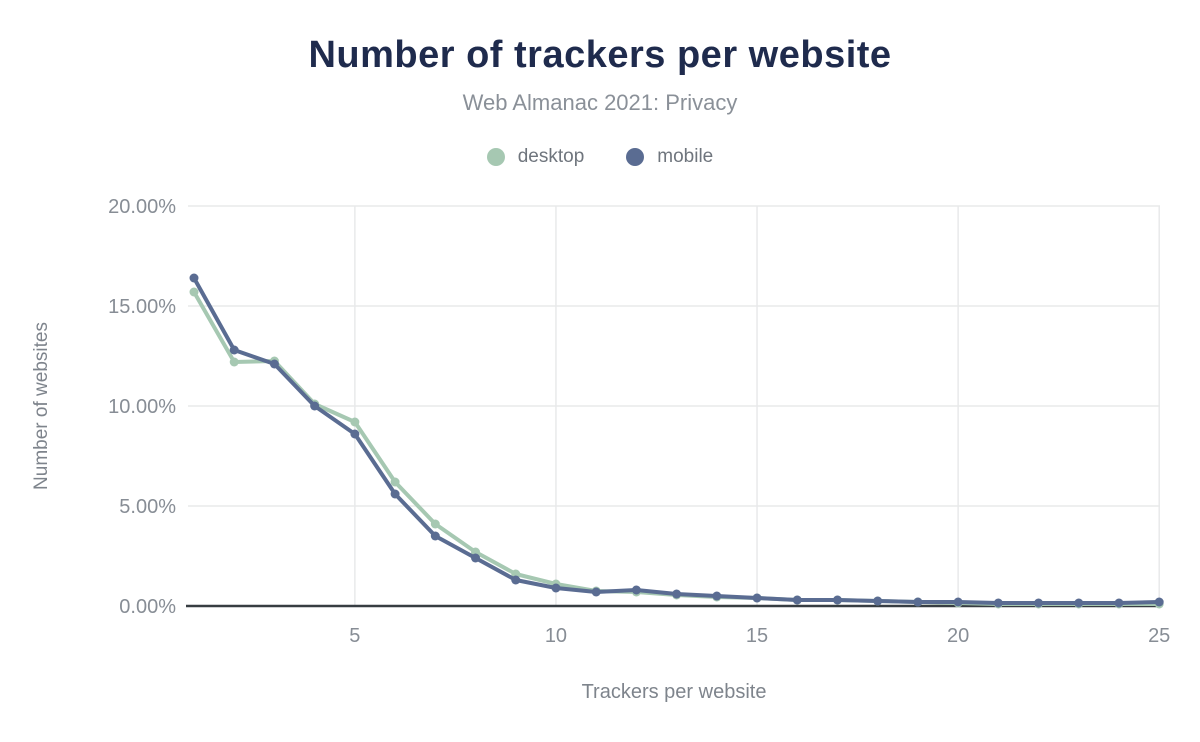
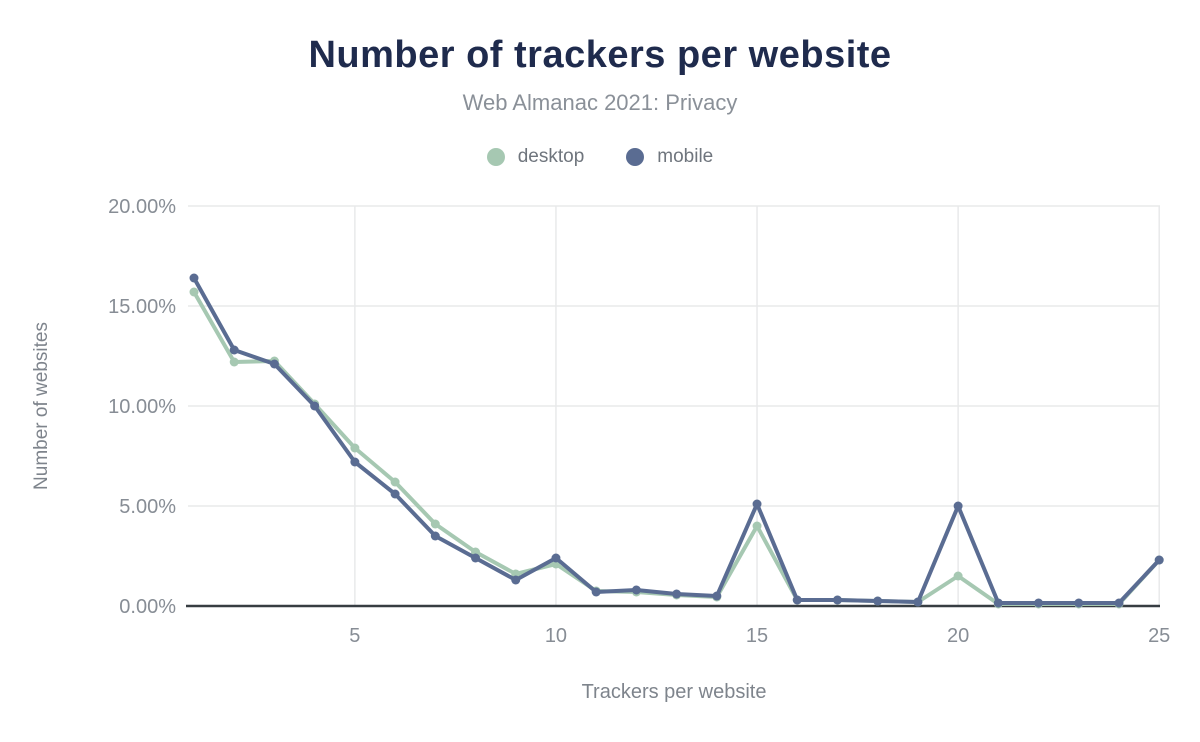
desktop/5: 9.2% -> 7.9%
mobile/5: 8.6% -> 7.2%
desktop/10: 1.1% -> 2.1%
mobile/10: 0.9% -> 2.4%
desktop/15: 0.4% -> 4.0%
mobile/15: 0.4% -> 5.1%
desktop/20: 0.1% -> 1.5%
mobile/20: 0.2% -> 5.0%
desktop/25: 0.1% -> 2.3%
mobile/25: 0.2% -> 2.3%
